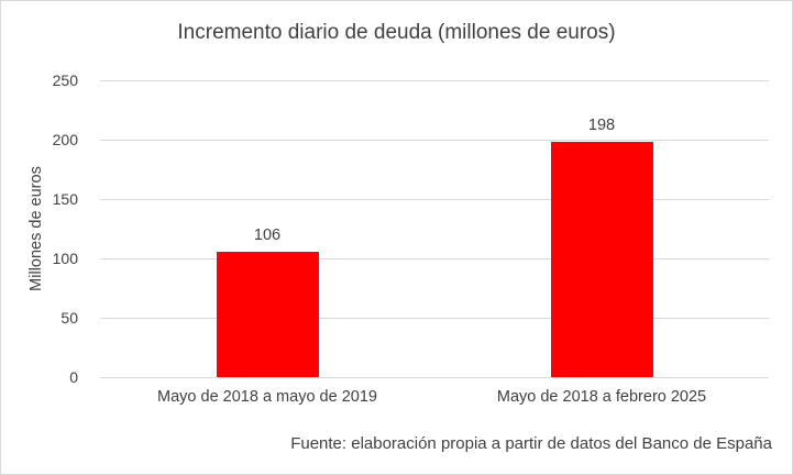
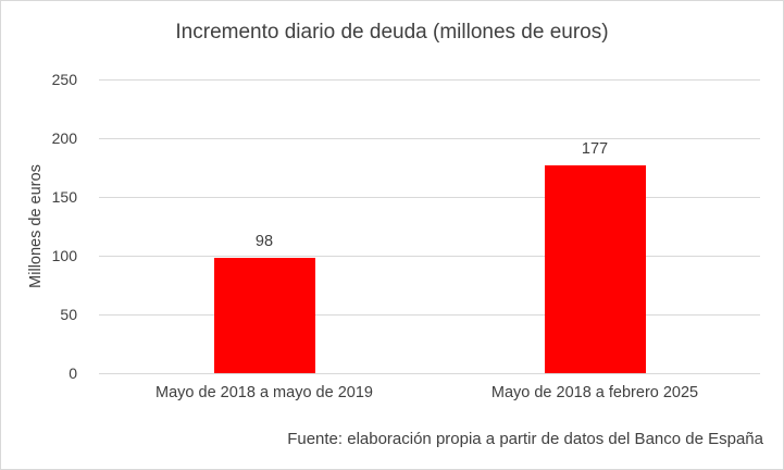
Mayo de 2018 a mayo de 2019: 106 -> 98
Mayo de 2018 a febrero 2025: 198 -> 177
